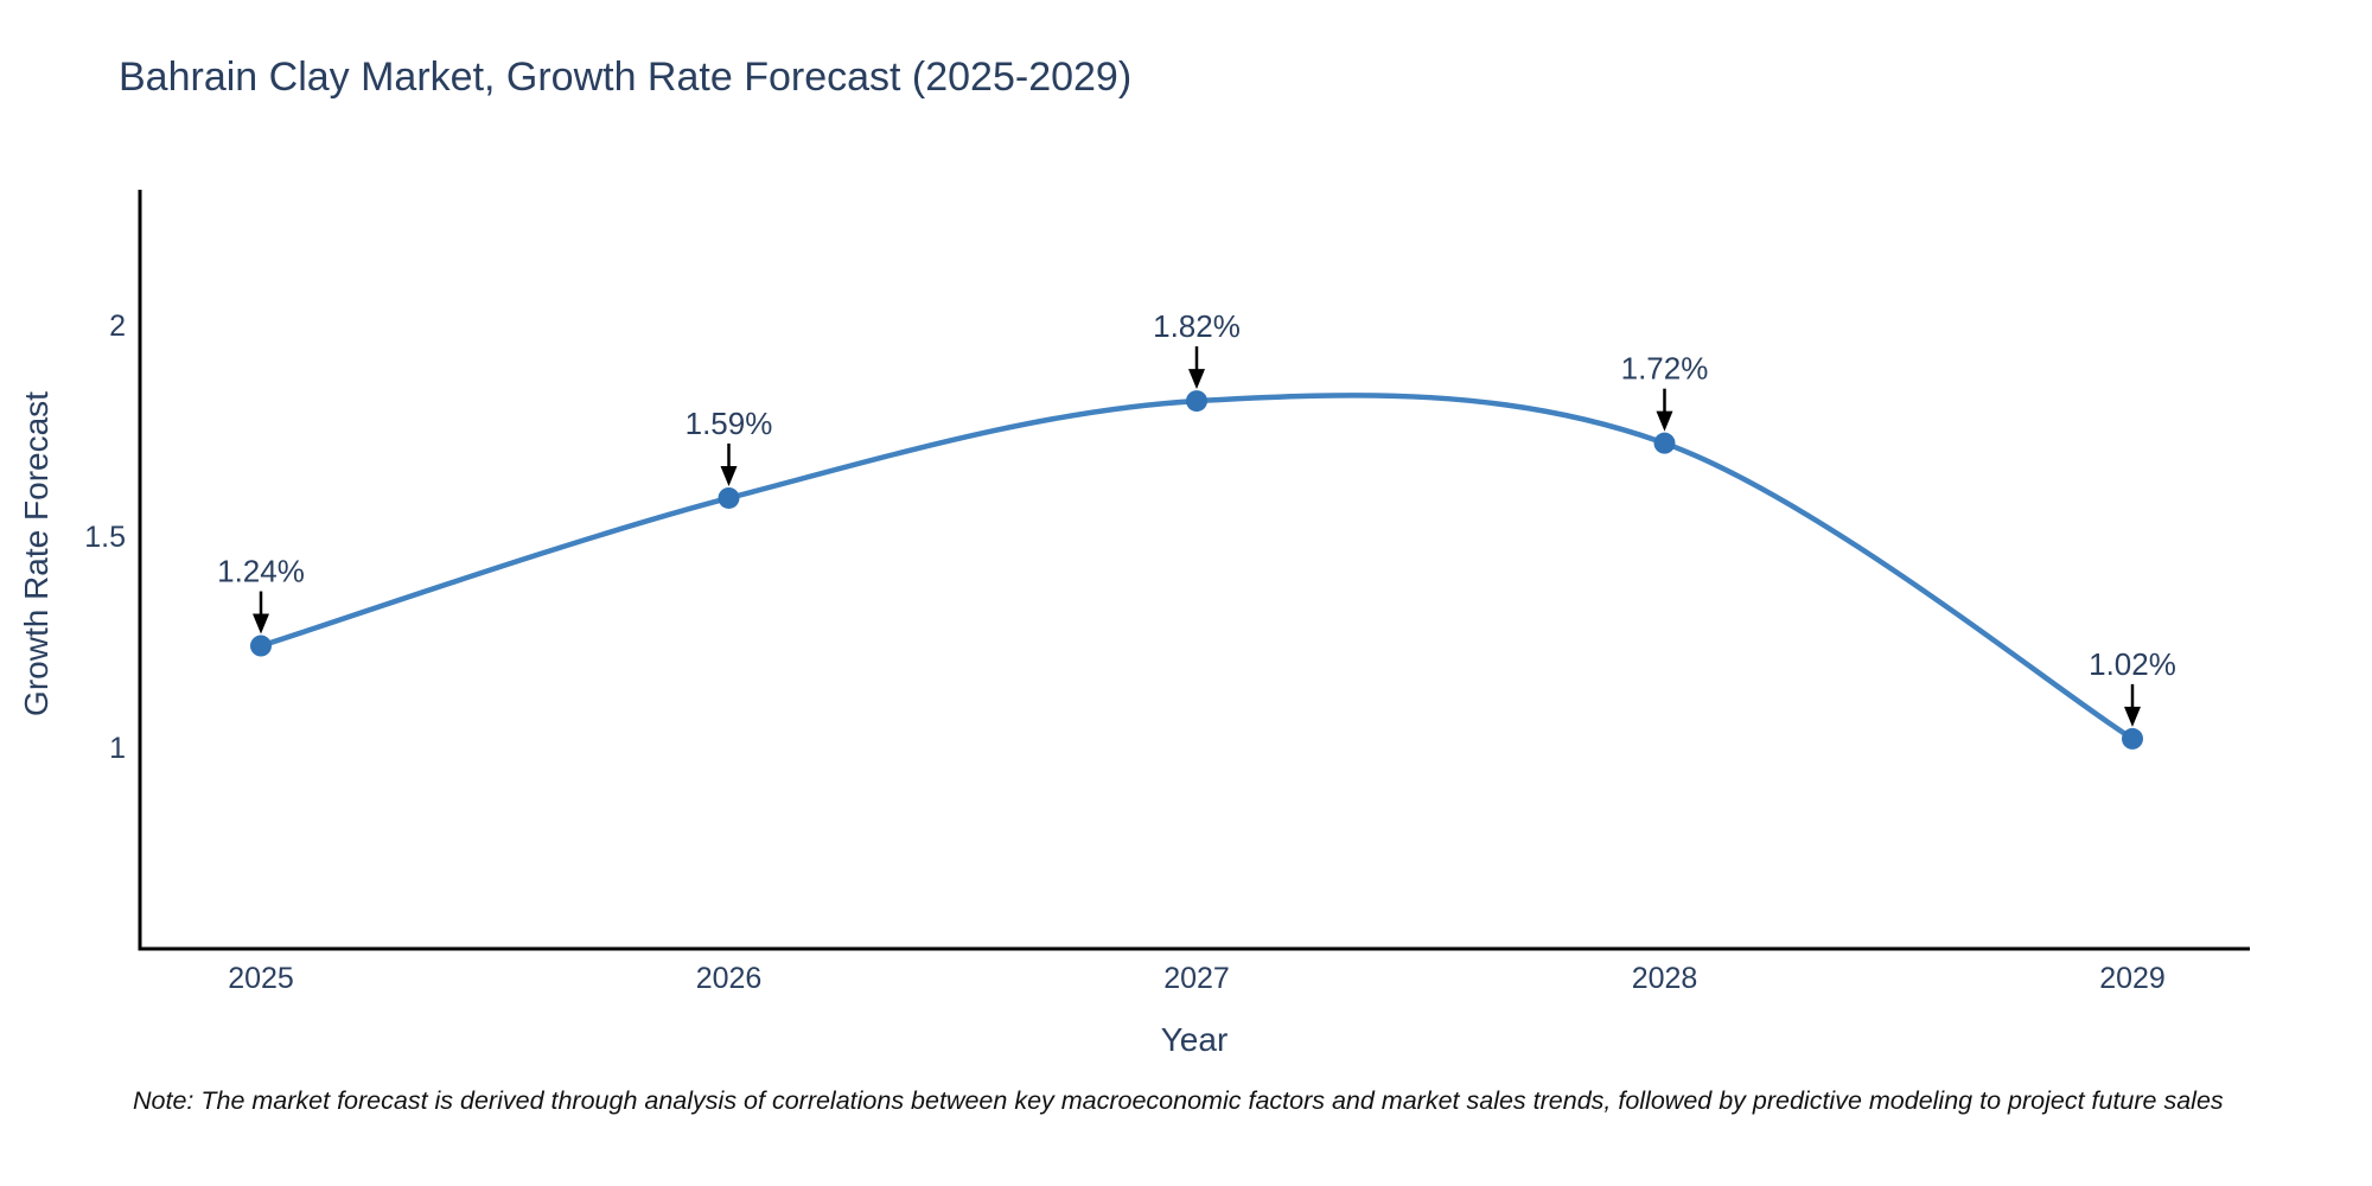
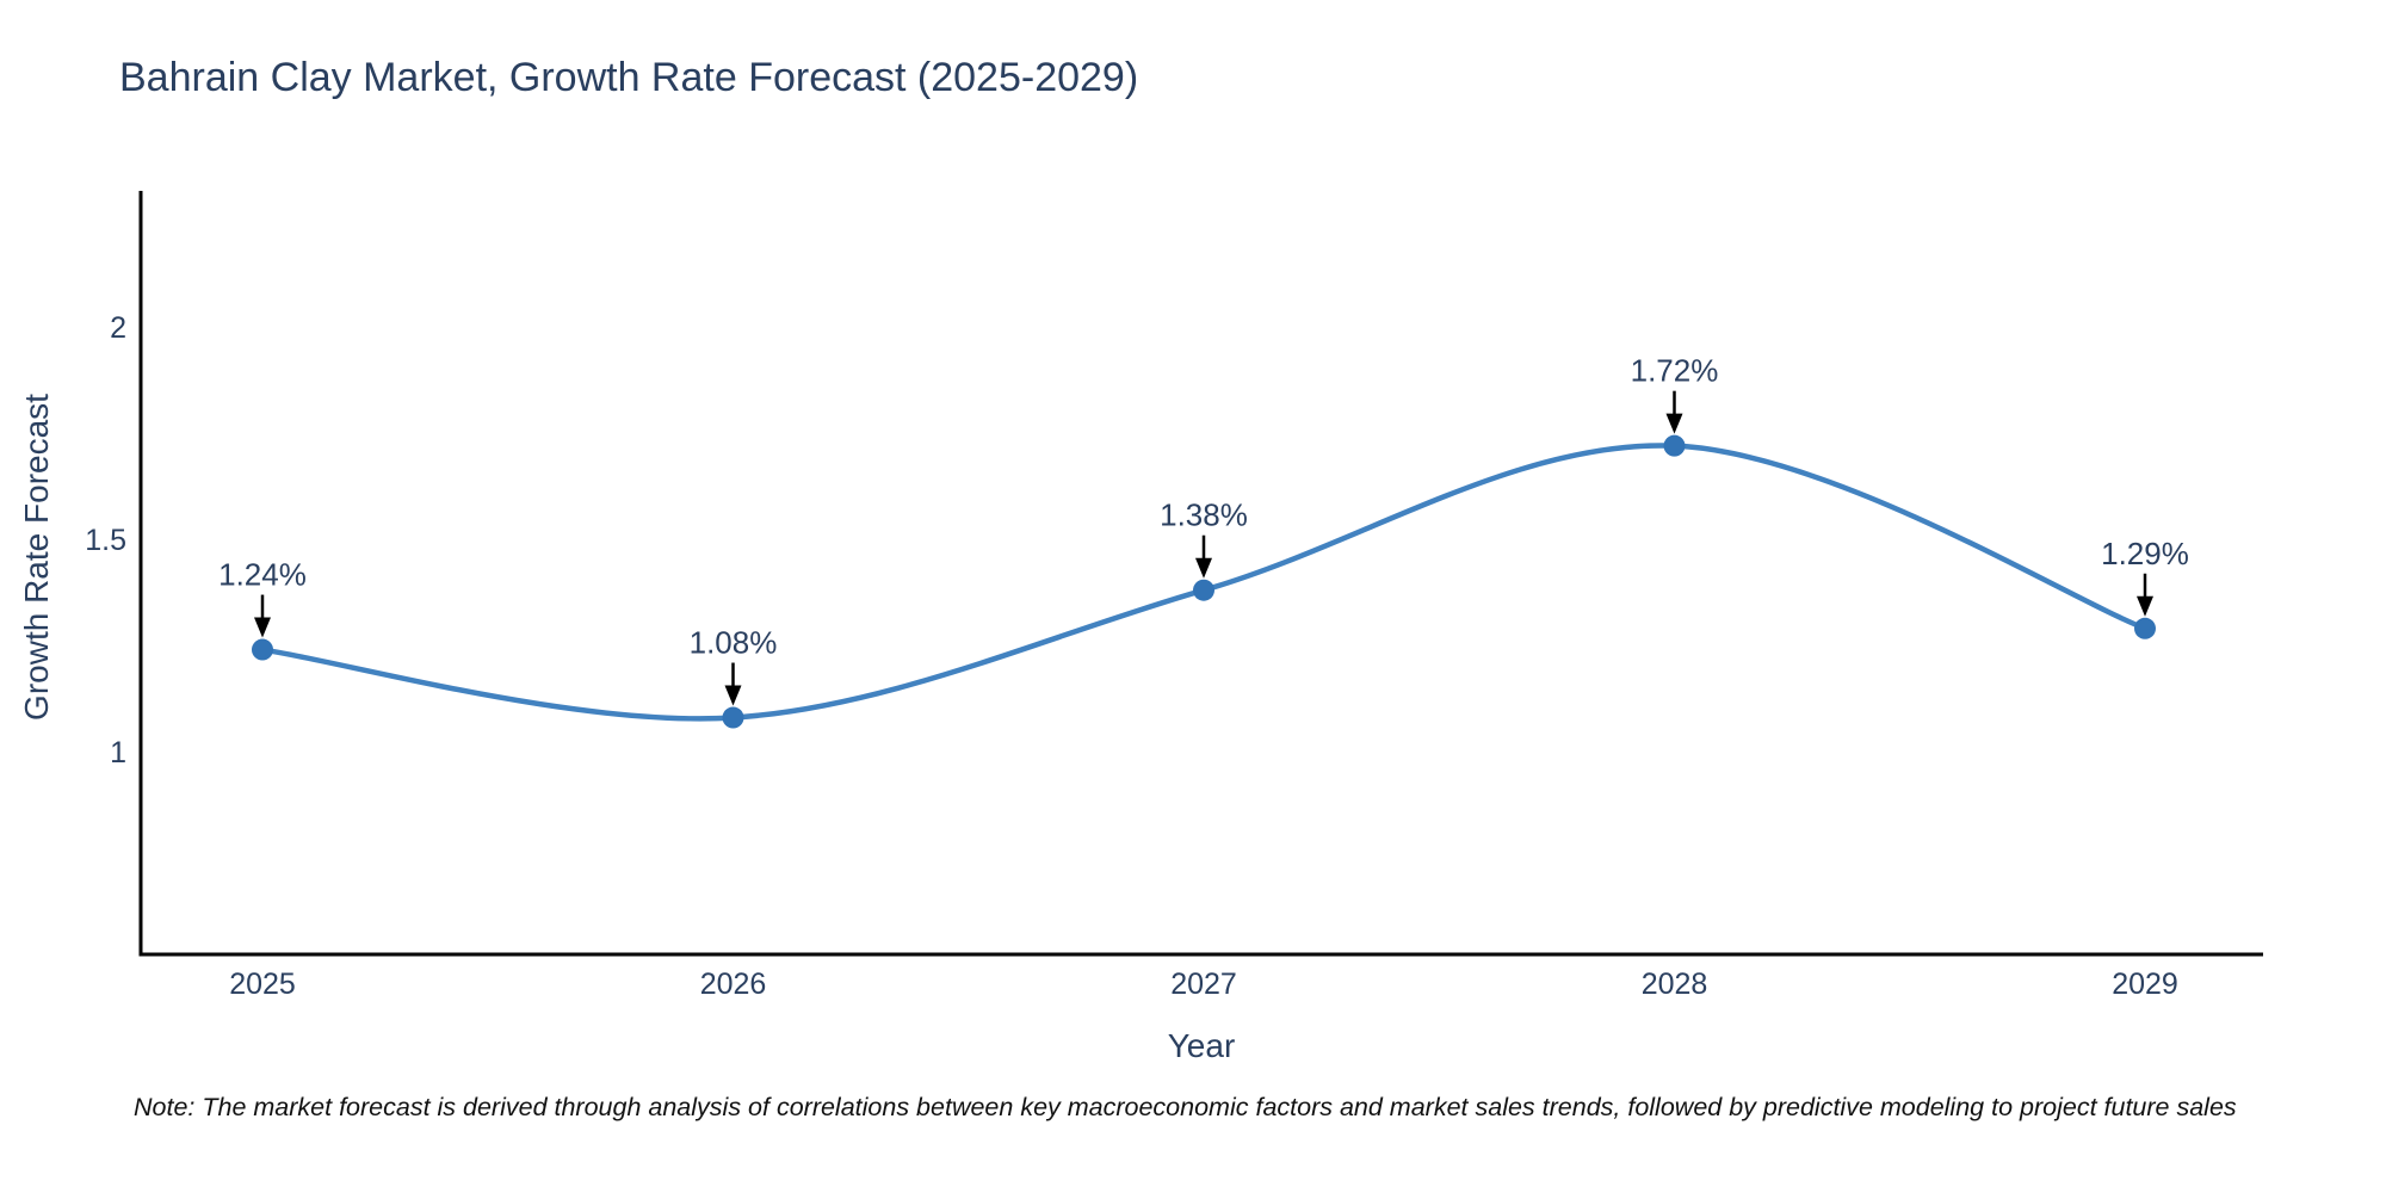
2026: 1.59% -> 1.08%
2027: 1.82% -> 1.38%
2029: 1.02% -> 1.29%
